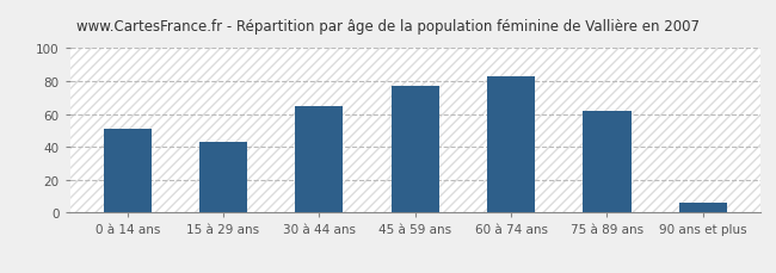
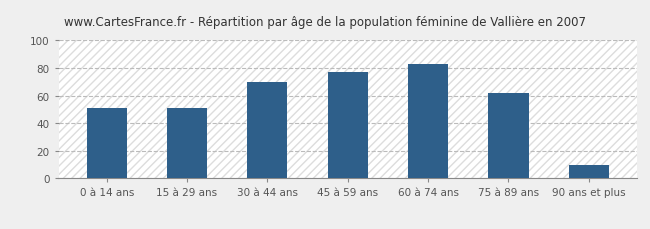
15 à 29 ans: 43 -> 51
30 à 44 ans: 65 -> 70
90 ans et plus: 6 -> 10
